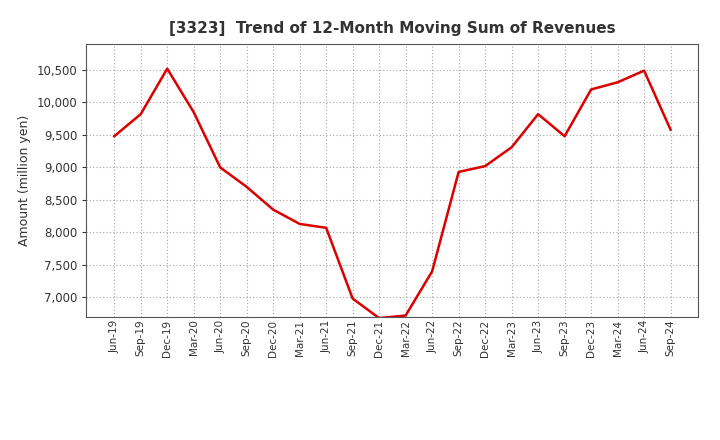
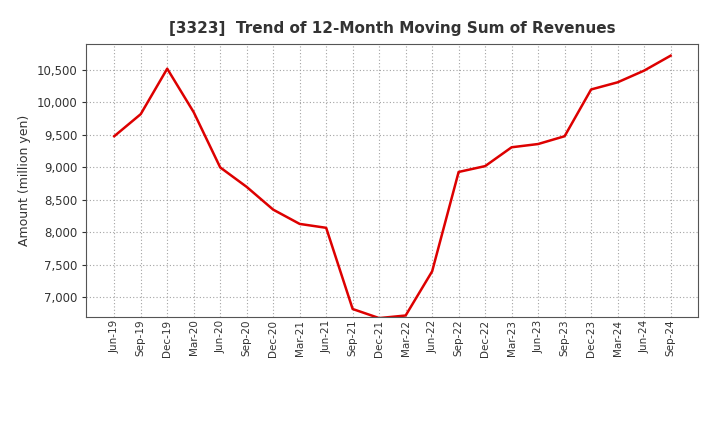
Sep-21: 6,980 -> 6,820
Jun-23: 9,820 -> 9,360
Sep-24: 9,580 -> 10,720
